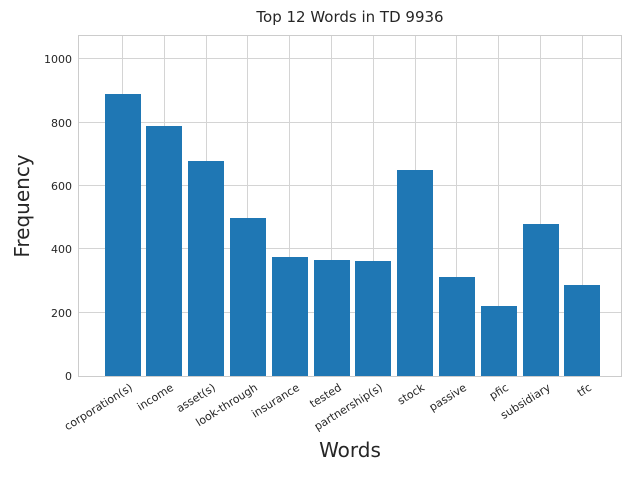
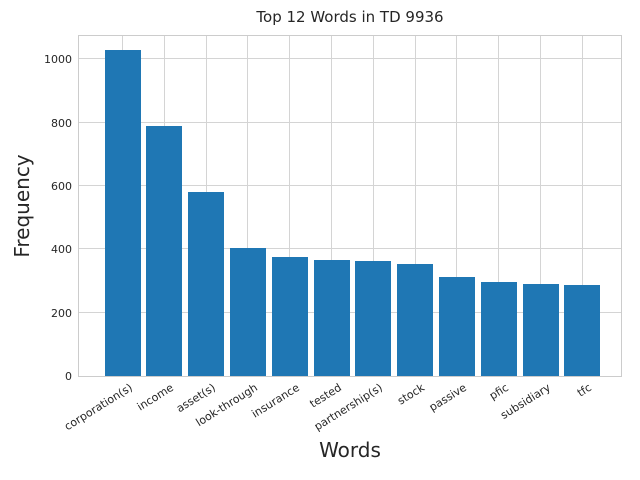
corporation(s): 890 -> 1030
asset(s): 680 -> 580
look-through: 500 -> 400
stock: 650 -> 360
pfic: 220 -> 300
subsidiary: 480 -> 290
